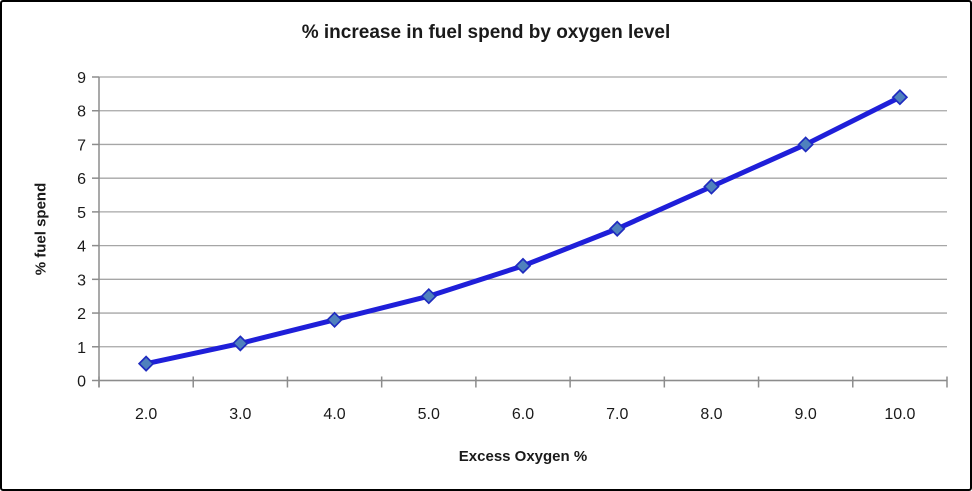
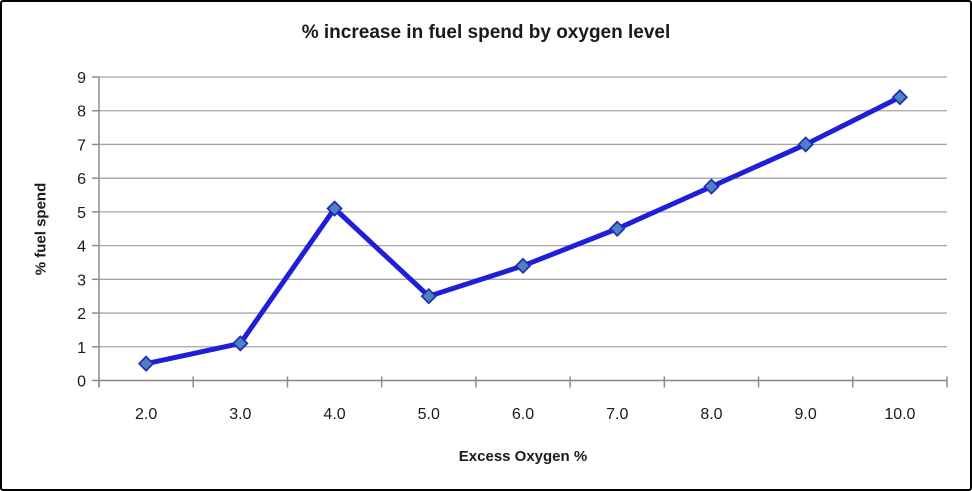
4.0: 1.8 -> 5.1
